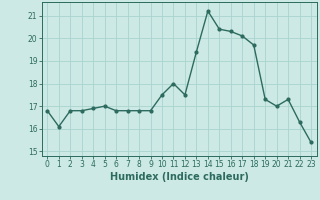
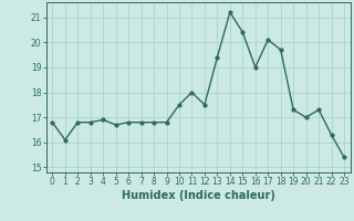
5: 17.0 -> 16.7
16: 20.3 -> 19.0
